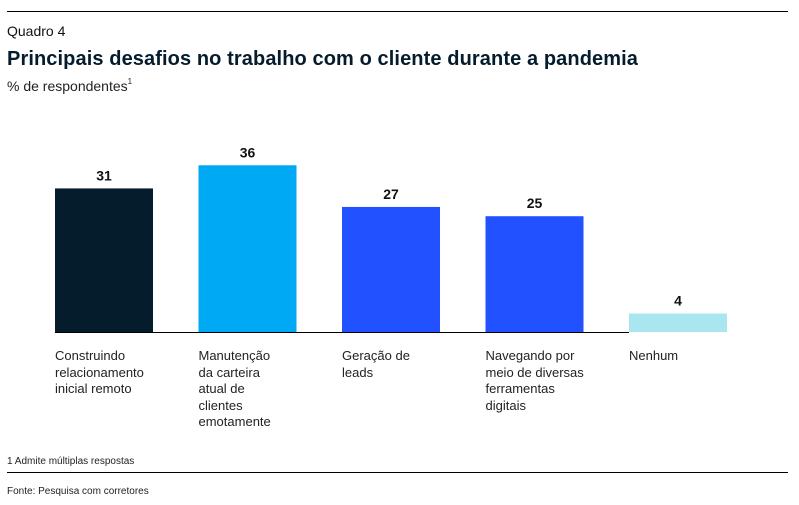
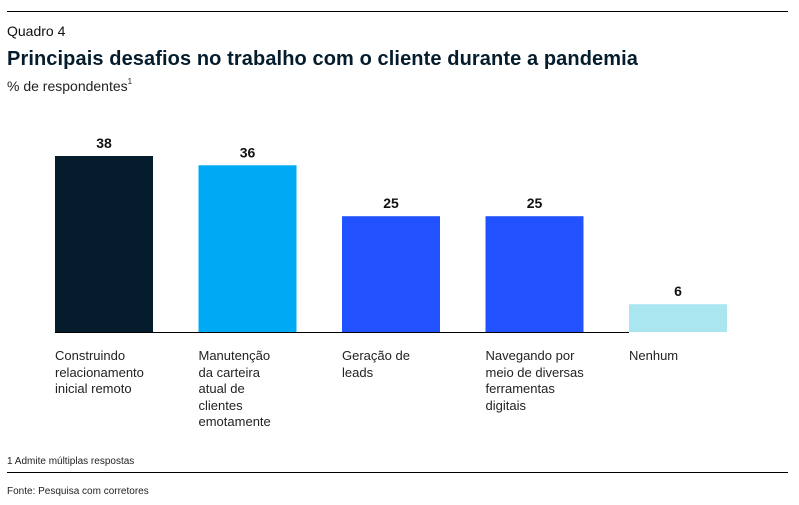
Construindo relacionamento inicial remoto: 31 -> 38
Geração de leads: 27 -> 25
Nenhum: 4 -> 6
